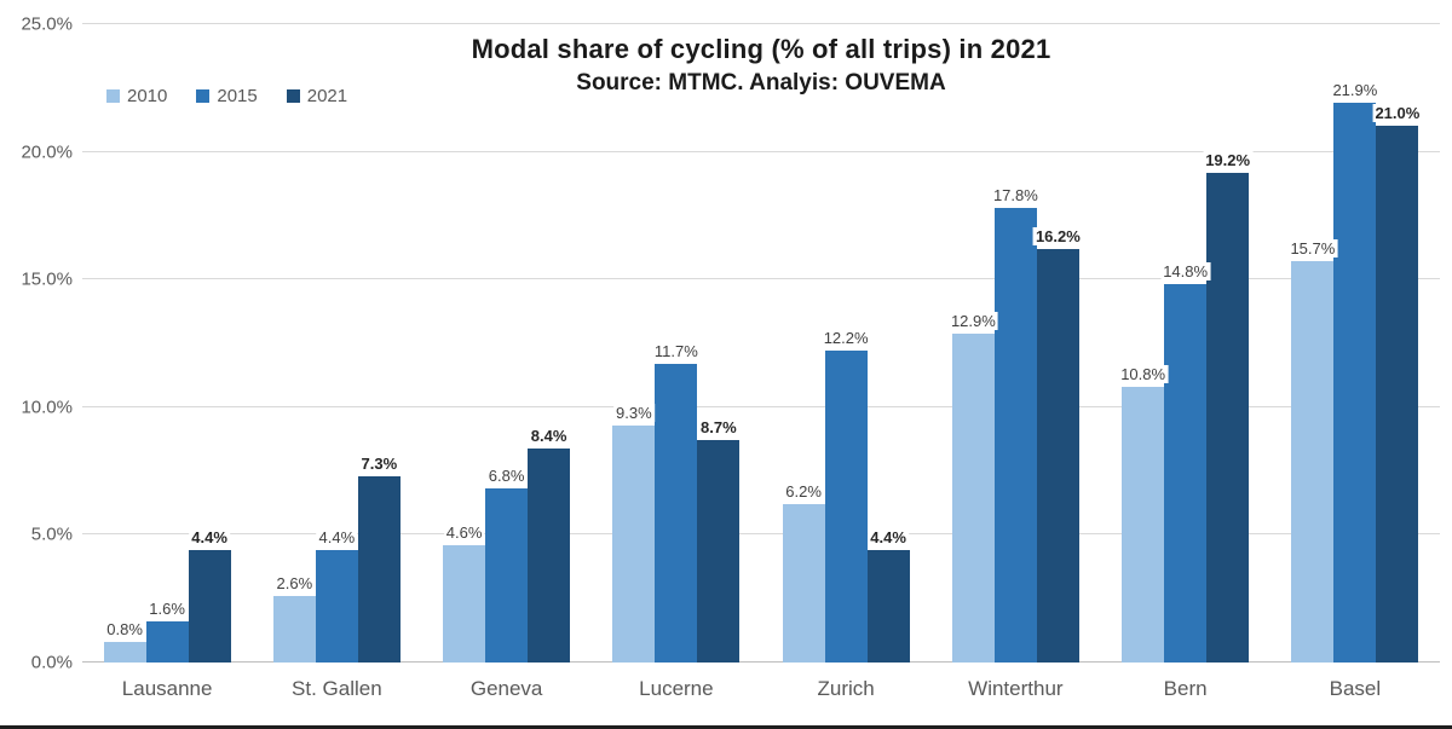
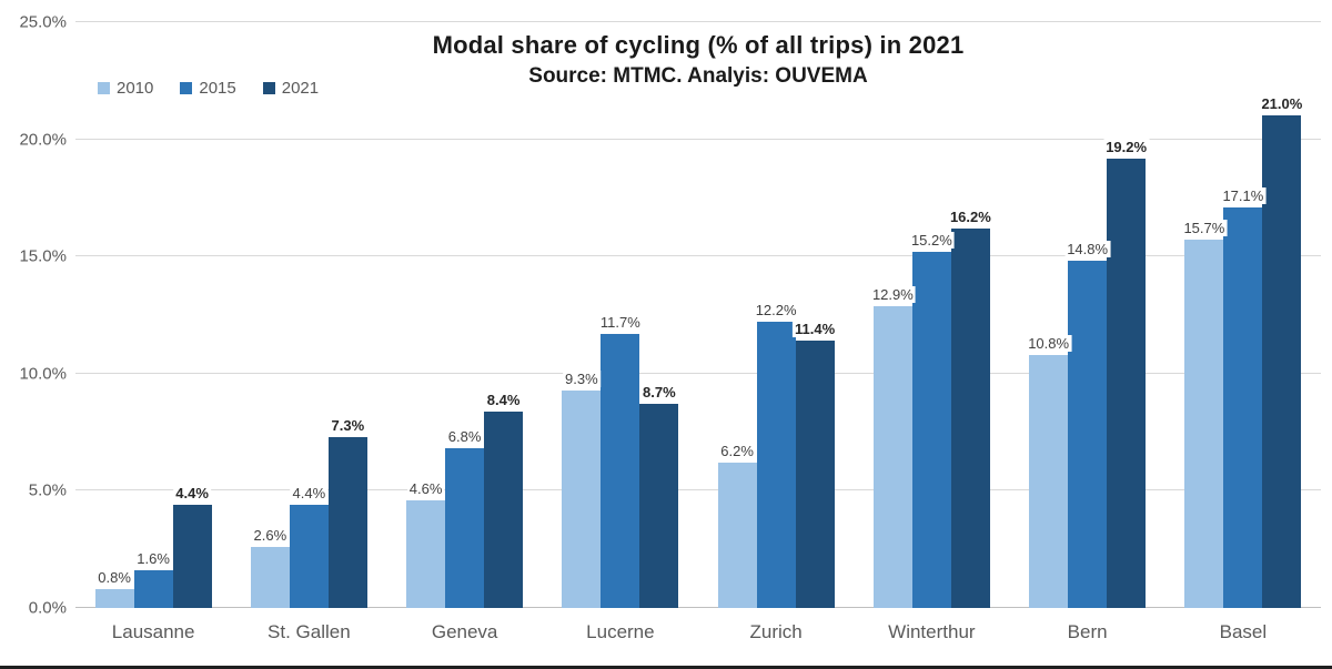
2021/Zurich: 4.4% -> 11.4%
2015/Winterthur: 17.8% -> 15.2%
2015/Basel: 21.9% -> 17.1%
